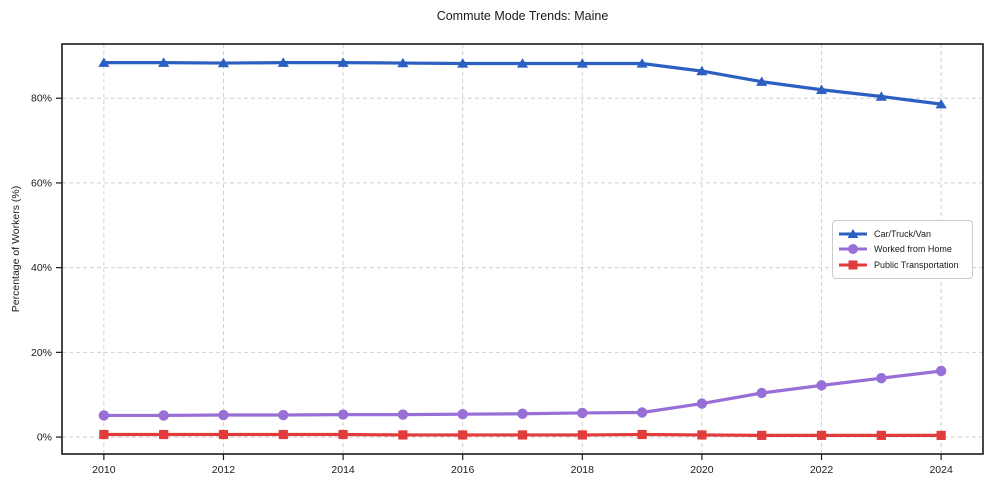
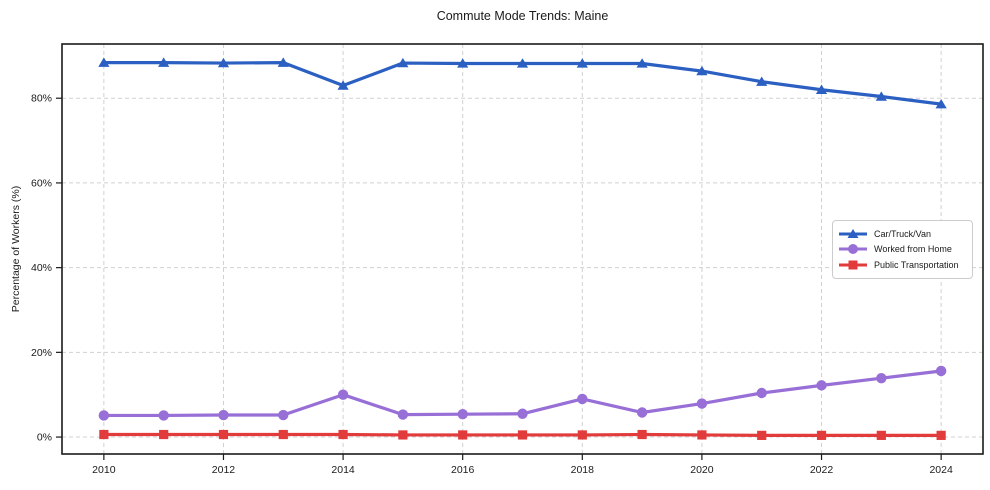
Car/Truck/Van/2014: 88% -> 83%
Worked from Home/2014: 5% -> 10%
Worked from Home/2018: 6% -> 9%
